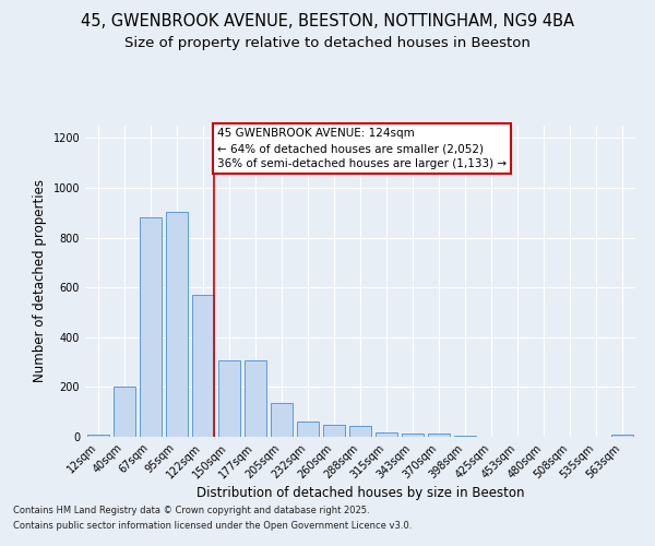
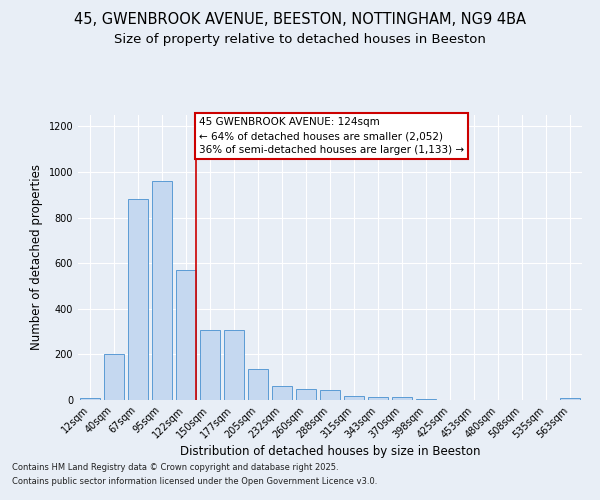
95sqm: 905 -> 960
